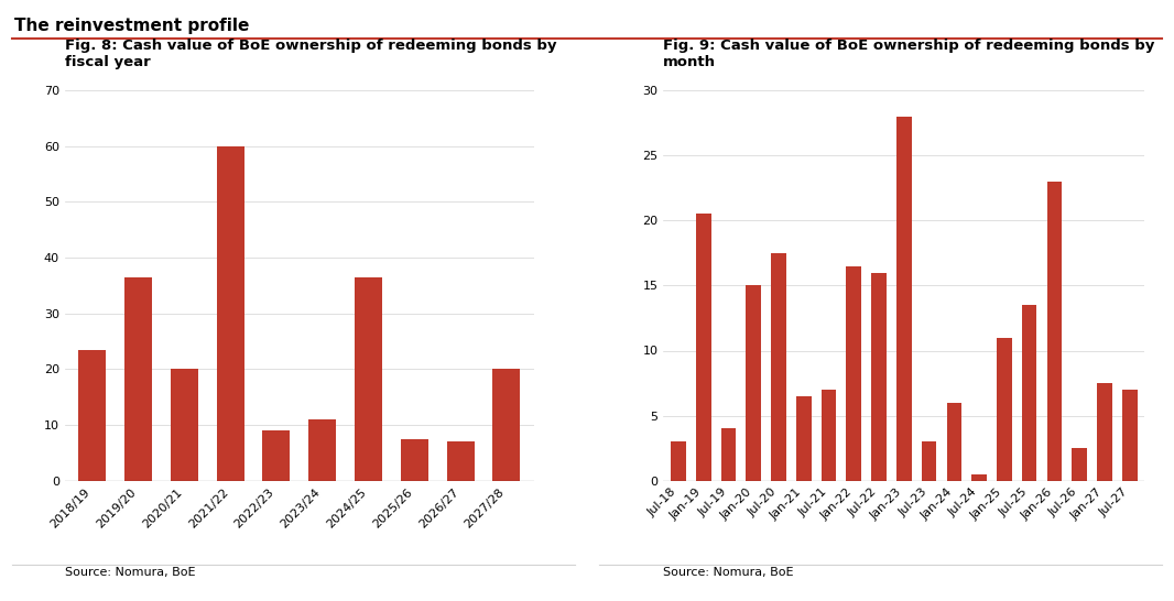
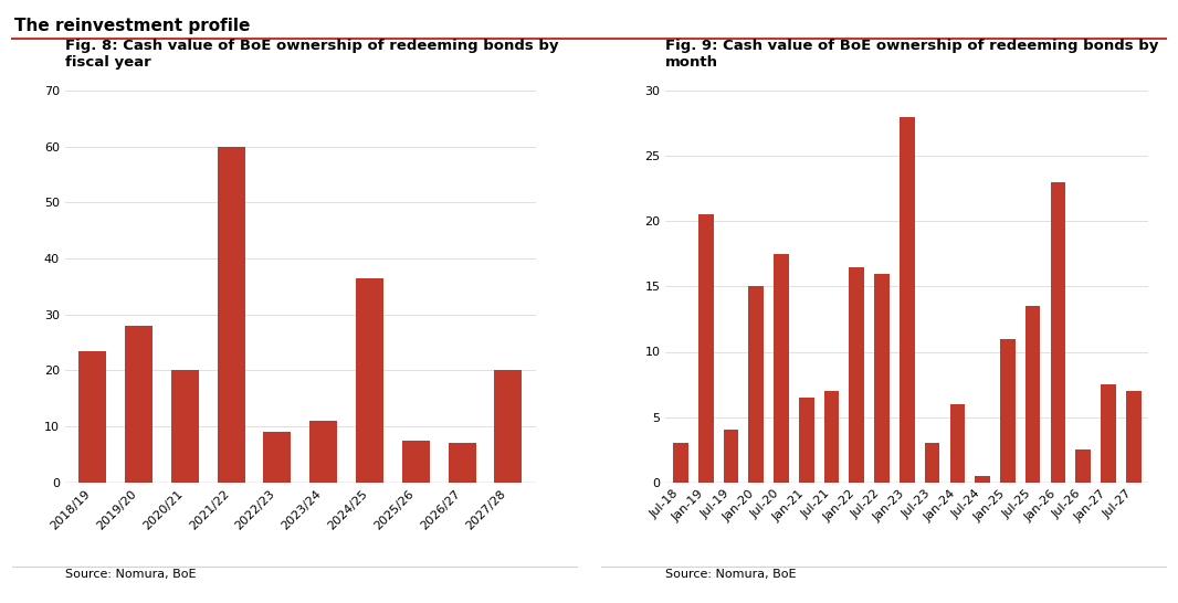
2019/20: 36.5 -> 28.0
